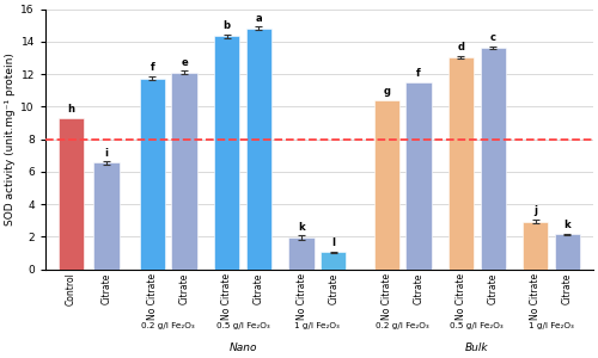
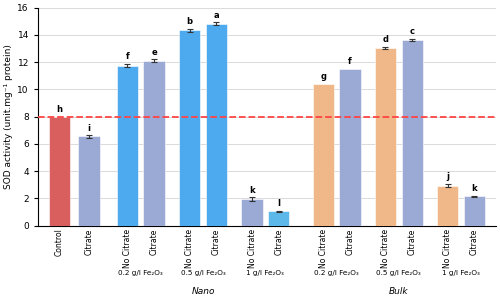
Control: 9.3 -> 8.0
